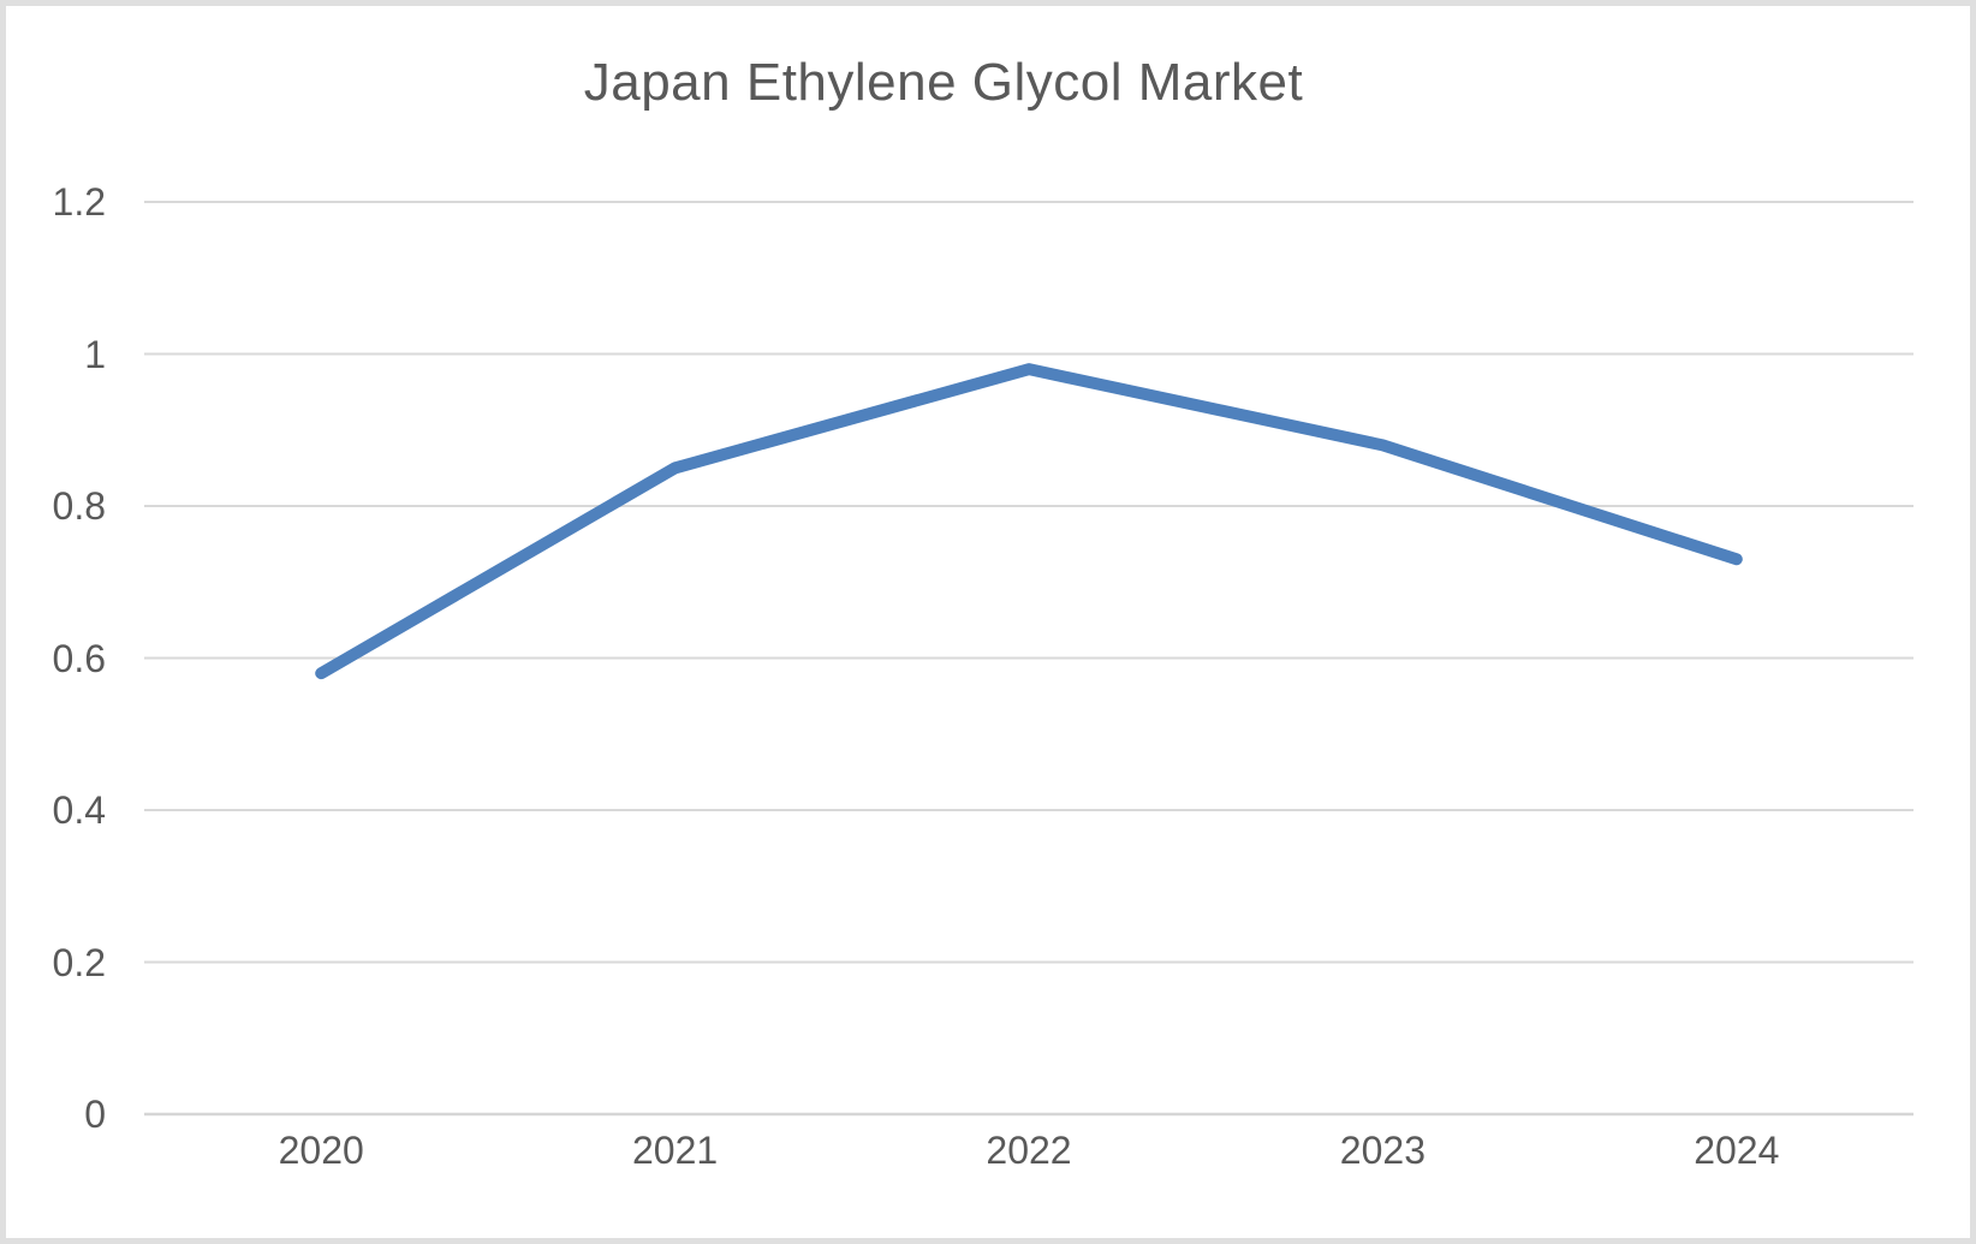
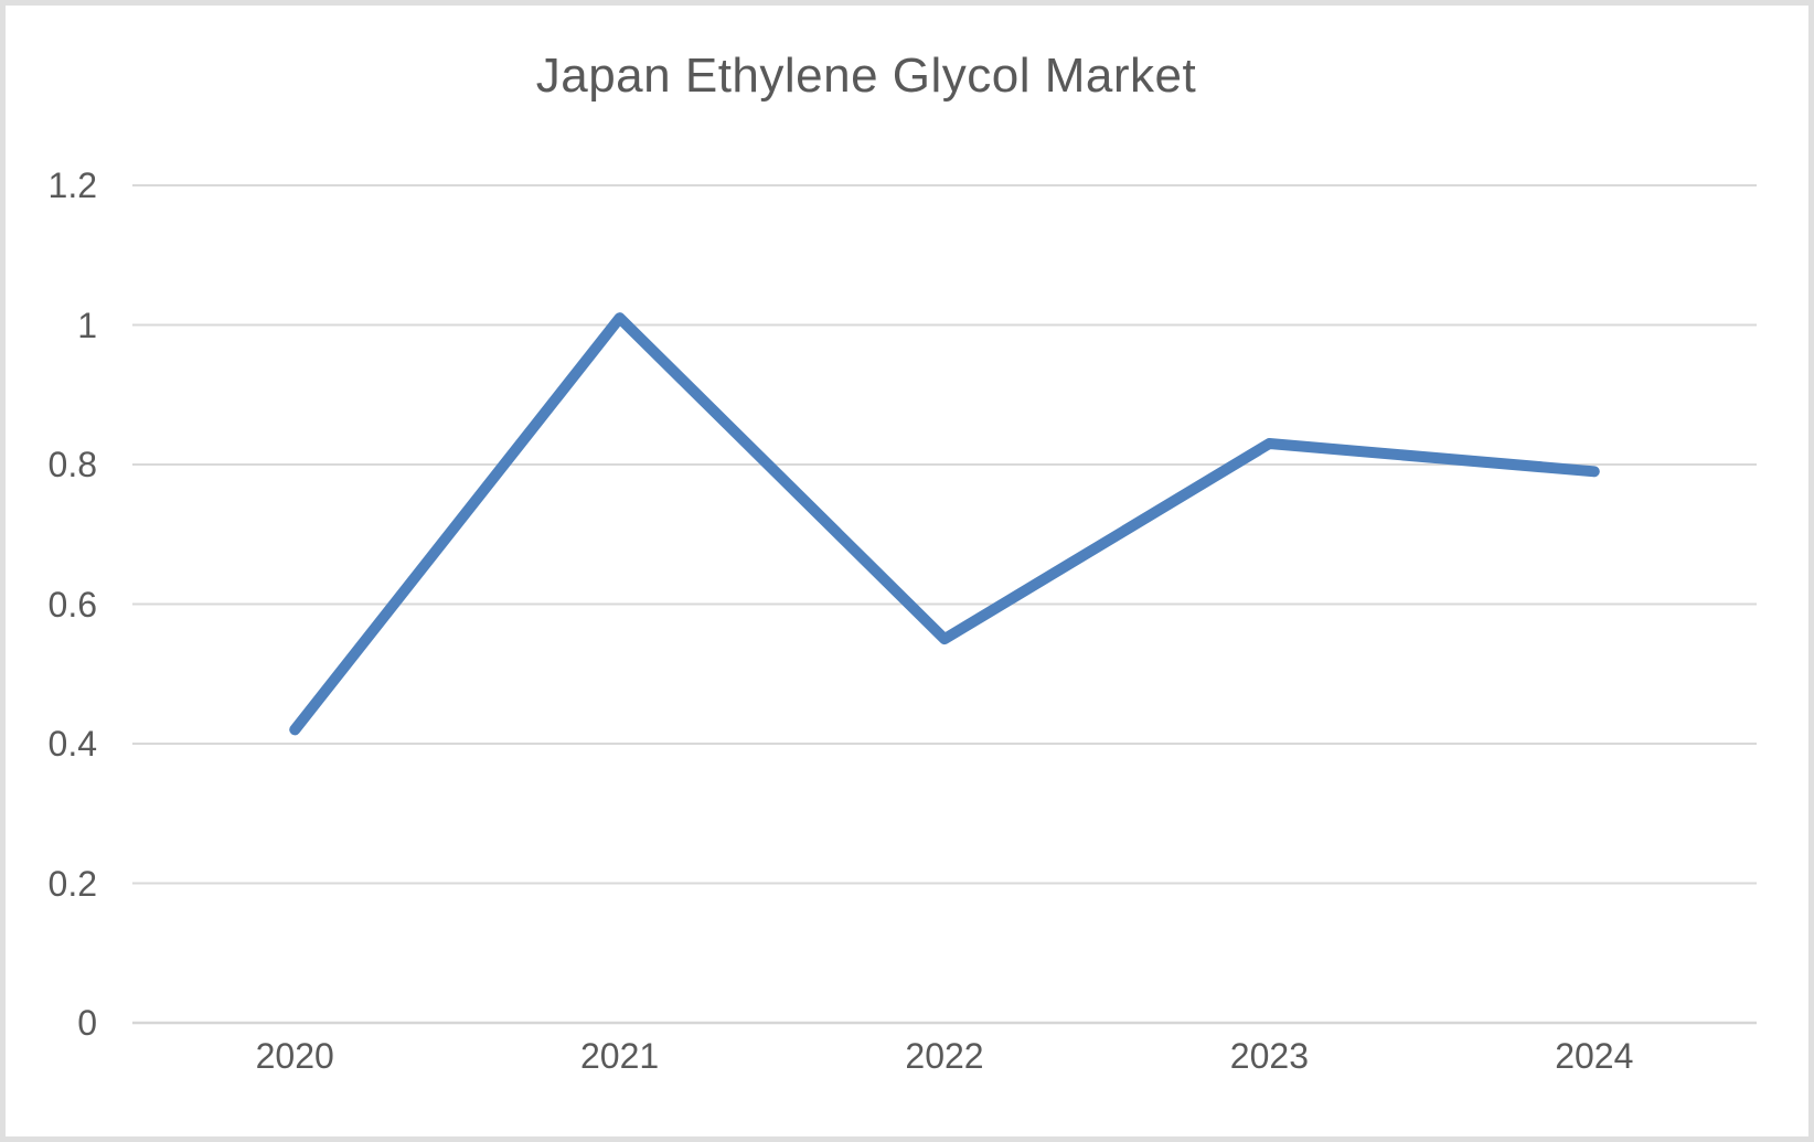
2020: 0.58 -> 0.42
2021: 0.85 -> 1.01
2022: 0.98 -> 0.55
2023: 0.88 -> 0.83
2024: 0.73 -> 0.79
